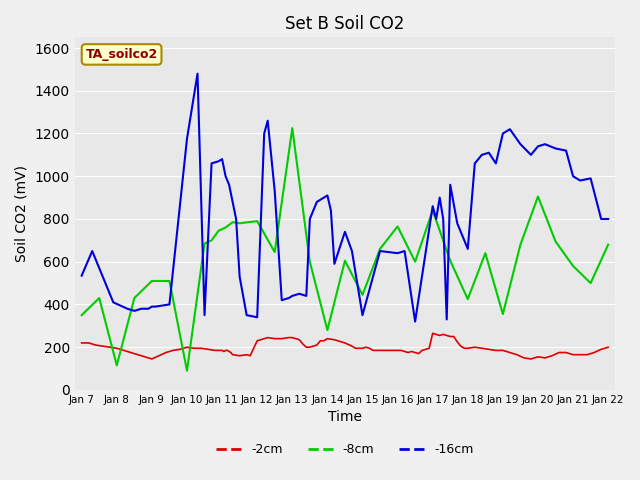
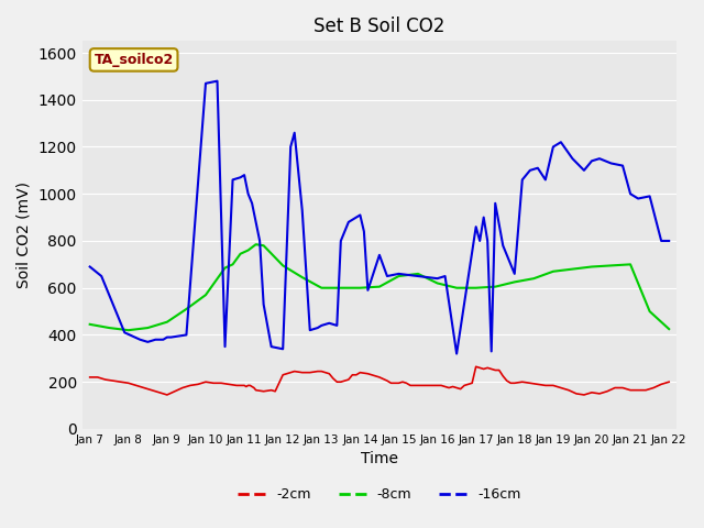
-8cm/Jan 7: 350 -> 445
-16cm/Jan 7: 535 -> 690
-8cm/Jan 8: 115 -> 420
-8cm/Jan 9: 510 -> 455
-8cm/Jan 10: 90 -> 570
-16cm/Jan 10: 1175 -> 1470
-8cm/Jan 12: 790 -> 695
-8cm/Jan 13: 1225 -> 600
-8cm/Jan 14: 280 -> 600
-8cm/Jan 15: 445 -> 650
-16cm/Jan 15: 350 -> 660
-8cm/Jan 16: 765 -> 620
-8cm/Jan 17: 840 -> 600
-8cm/Jan 18: 425 -> 625
-8cm/Jan 19: 355 -> 670
-8cm/Jan 20: 905 -> 690
-8cm/Jan 21: 580 -> 700
-8cm/Jan 22: 680 -> 425
